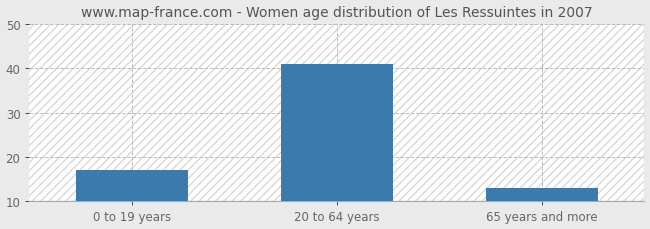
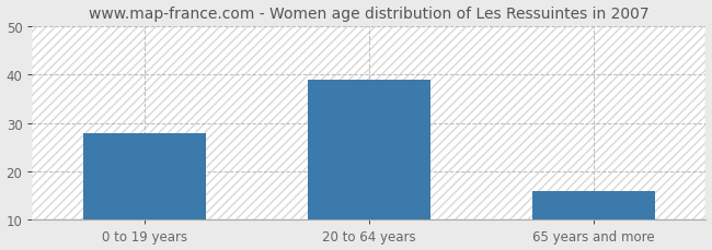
0 to 19 years: 17 -> 28
20 to 64 years: 41 -> 39
65 years and more: 13 -> 16
